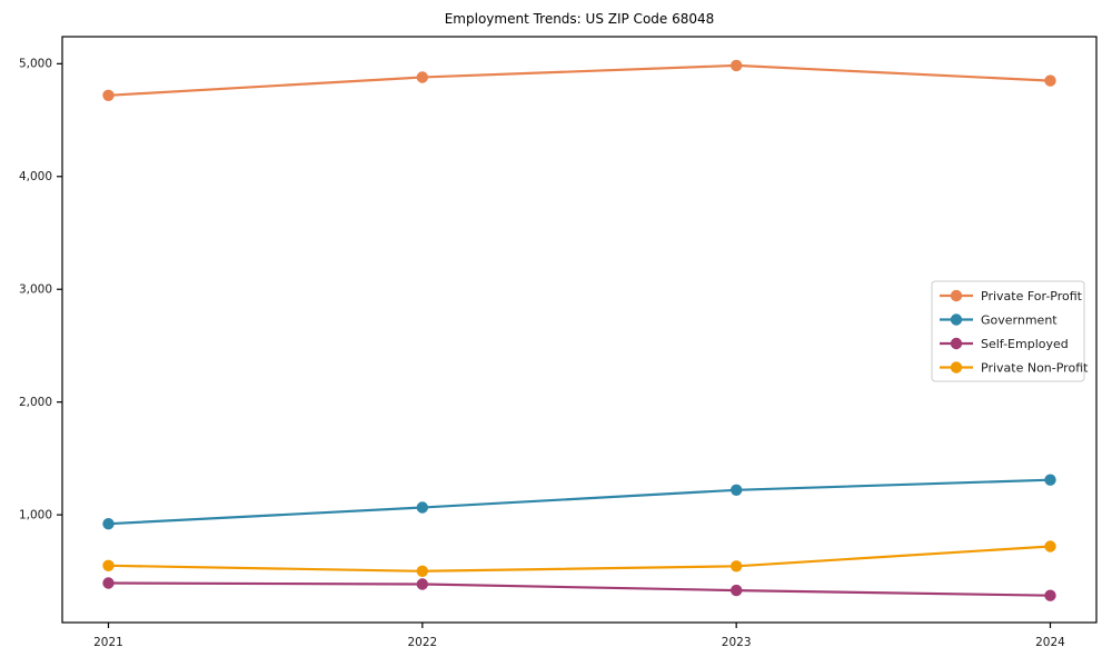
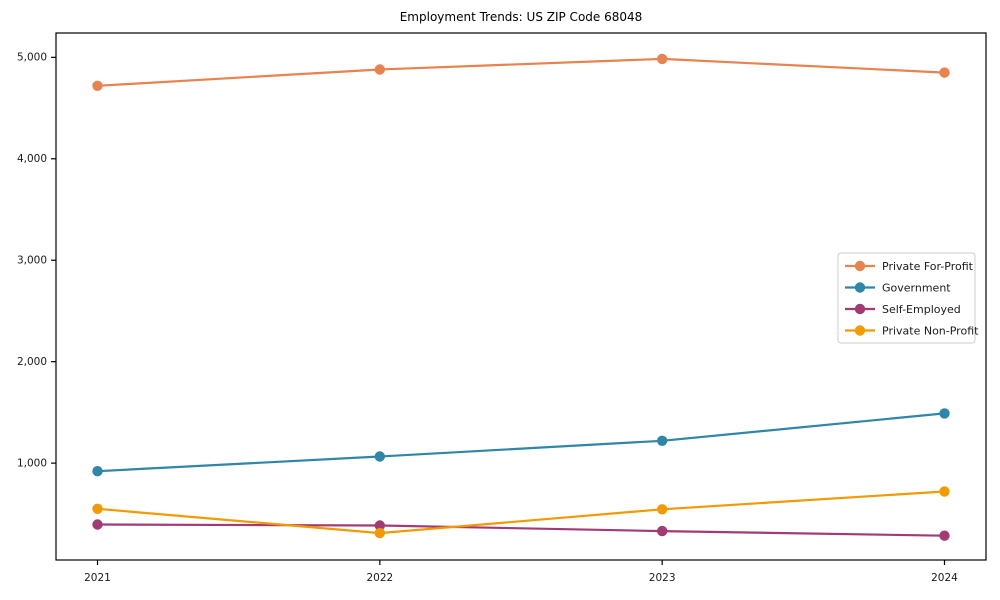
Private Non-Profit/2022: 500 -> 310
Government/2024: 1310 -> 1490
